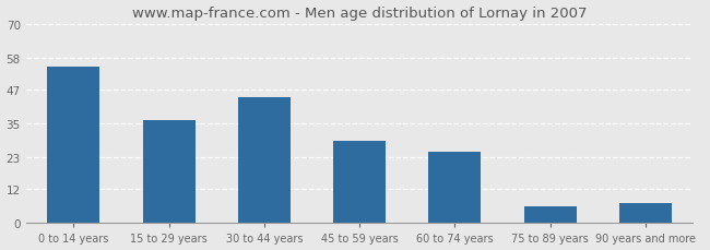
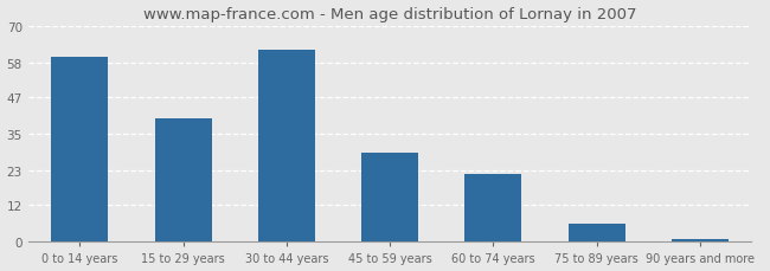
0 to 14 years: 55 -> 60
15 to 29 years: 36 -> 40
30 to 44 years: 44 -> 62
60 to 74 years: 25 -> 22
90 years and more: 7 -> 1
